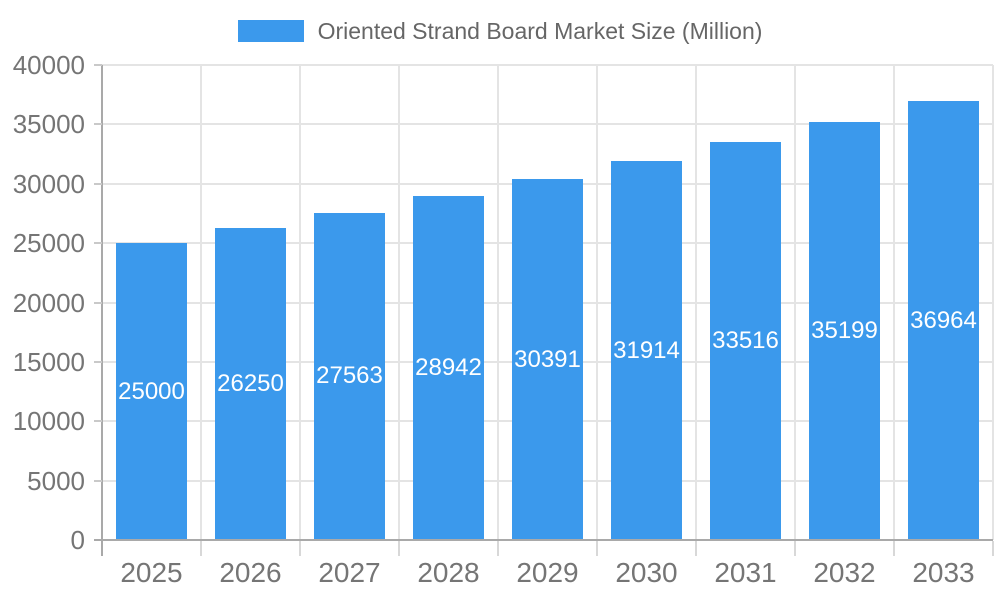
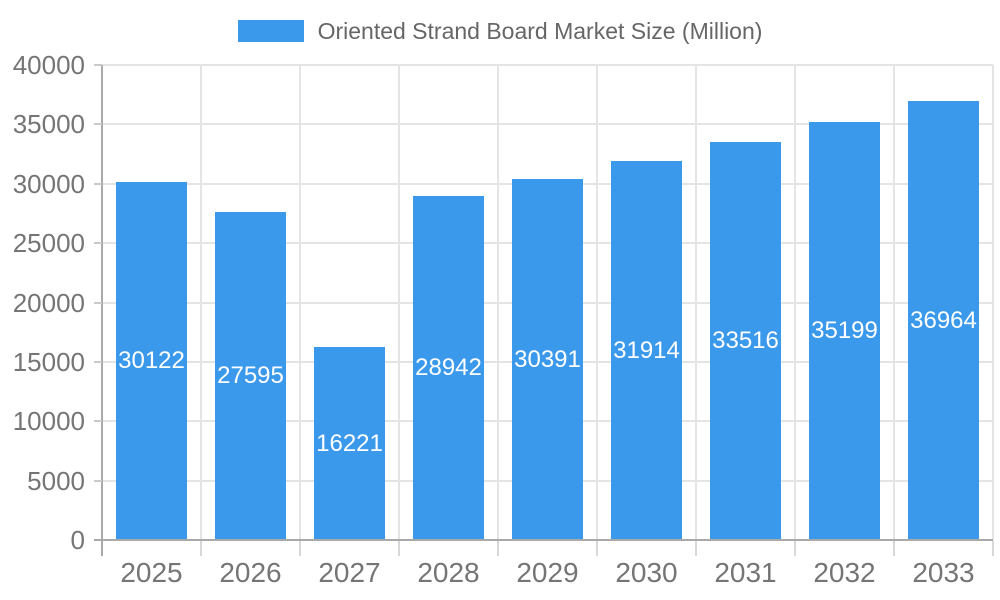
2025: 25000 -> 30122
2026: 26250 -> 27595
2027: 27563 -> 16221
